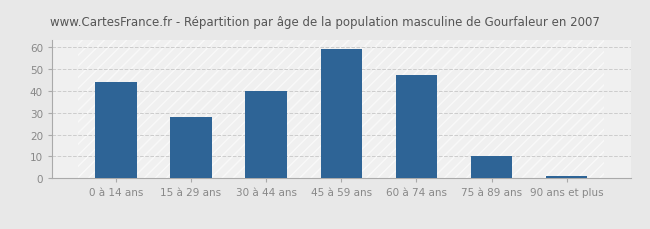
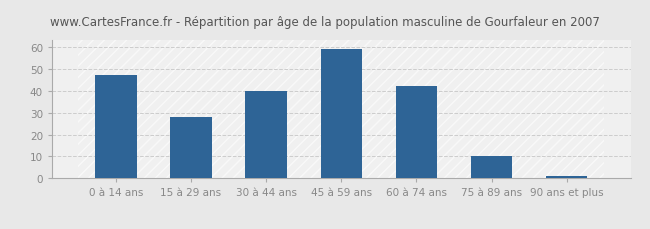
0 à 14 ans: 44 -> 47
60 à 74 ans: 47 -> 42
